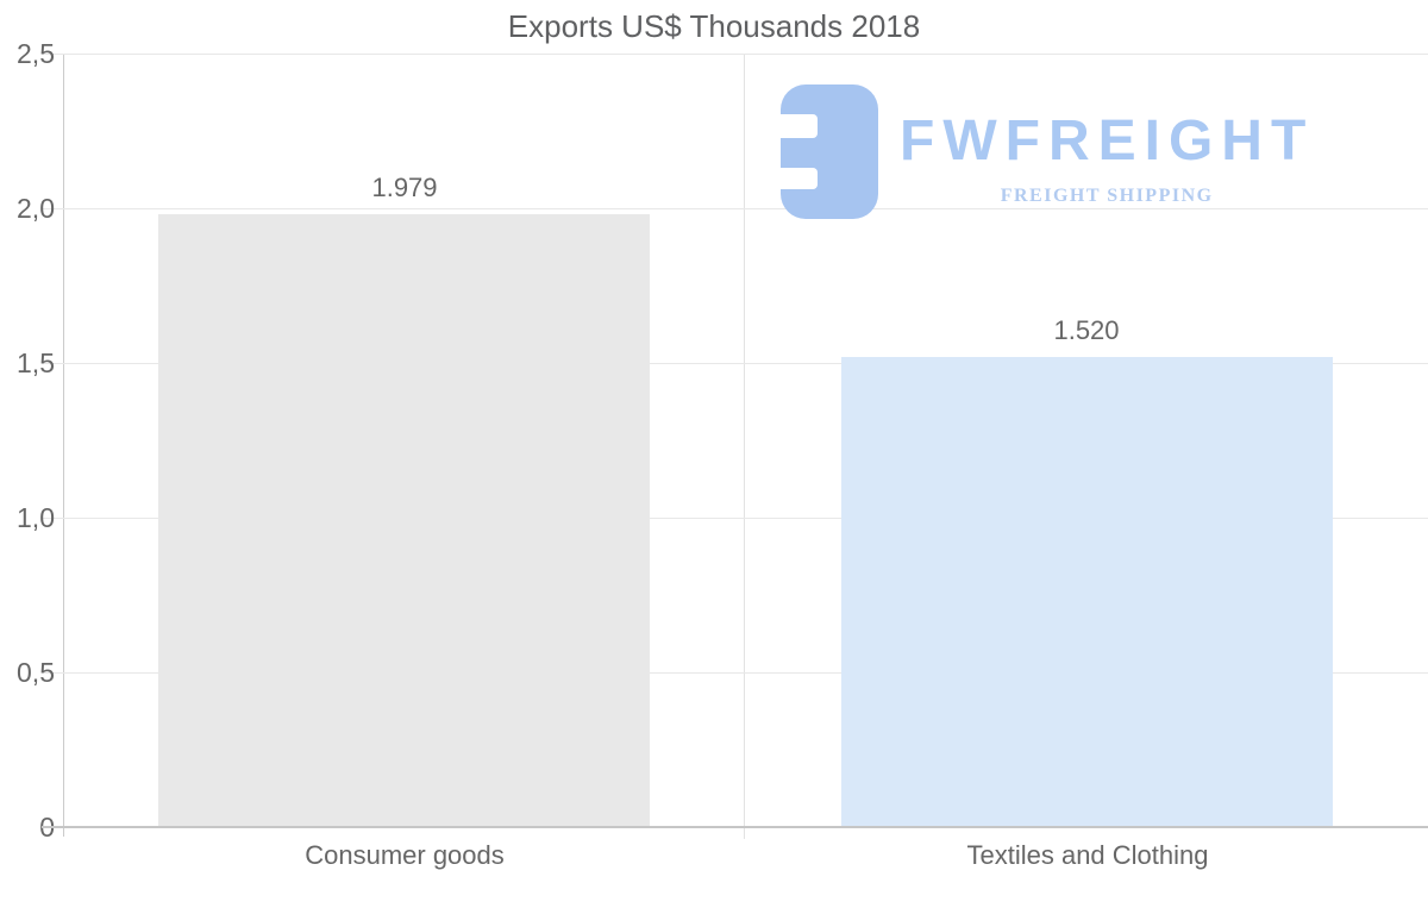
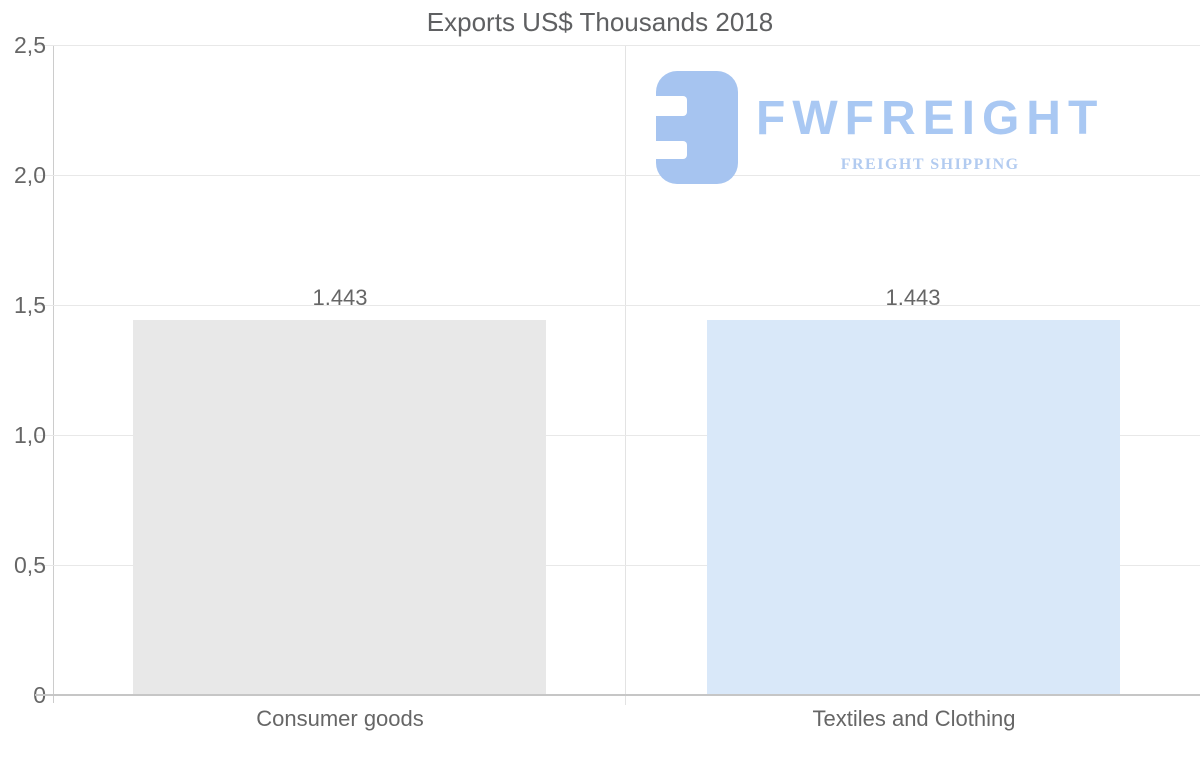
Consumer goods: 1.979 -> 1.443
Textiles and Clothing: 1.520 -> 1.443
